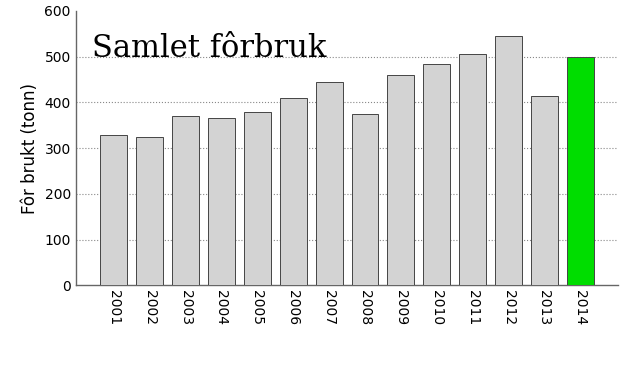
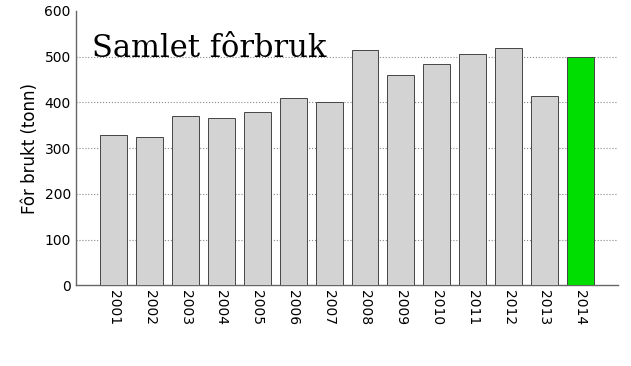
2007: 445 -> 400
2008: 375 -> 515
2012: 545 -> 520
